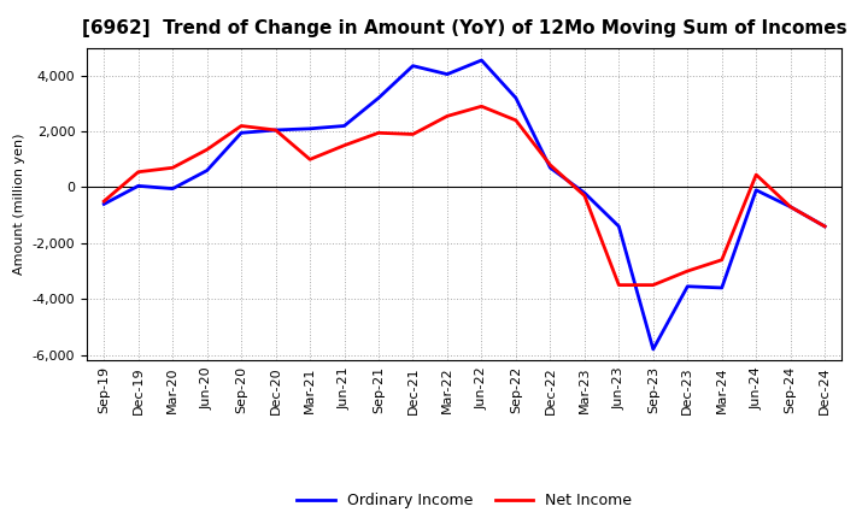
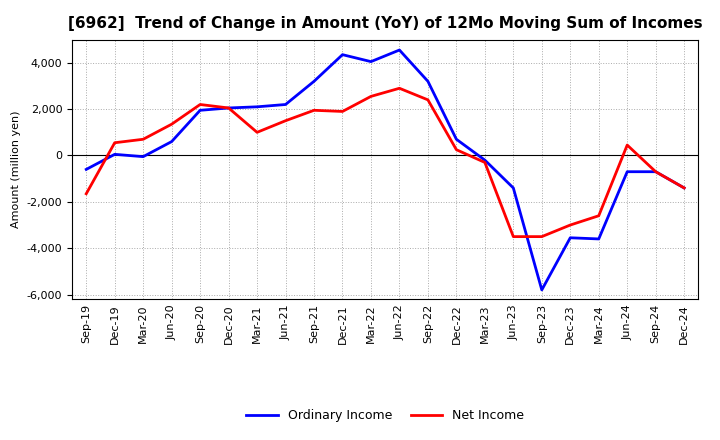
Net Income/Sep-19: -500 -> -1,650
Net Income/Dec-22: 800 -> 250
Ordinary Income/Jun-24: -100 -> -700
